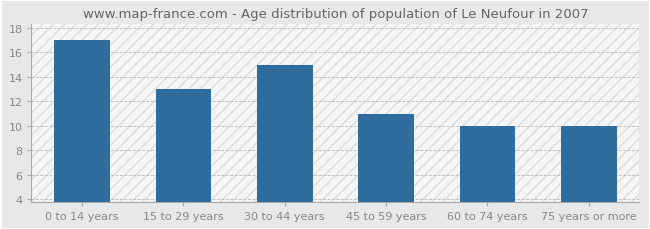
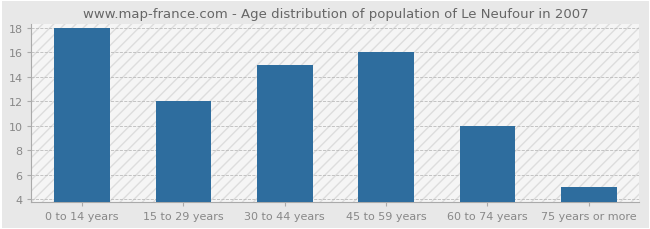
0 to 14 years: 17 -> 18
15 to 29 years: 13 -> 12
45 to 59 years: 11 -> 16
75 years or more: 10 -> 5
